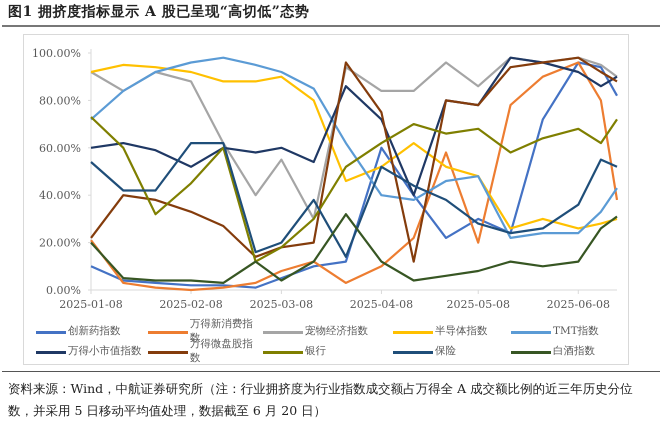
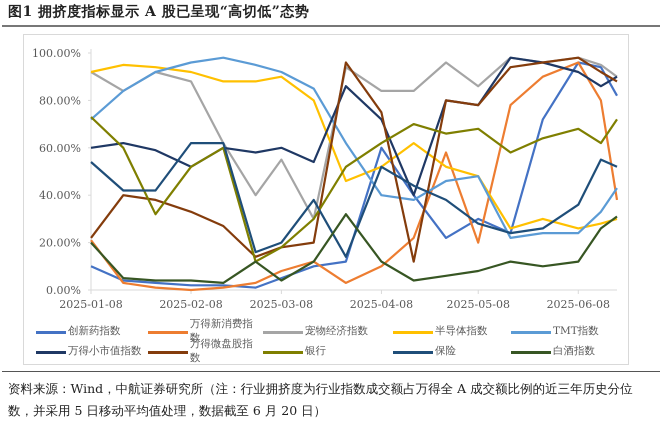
银行/2025-02-08: 45% -> 52%
